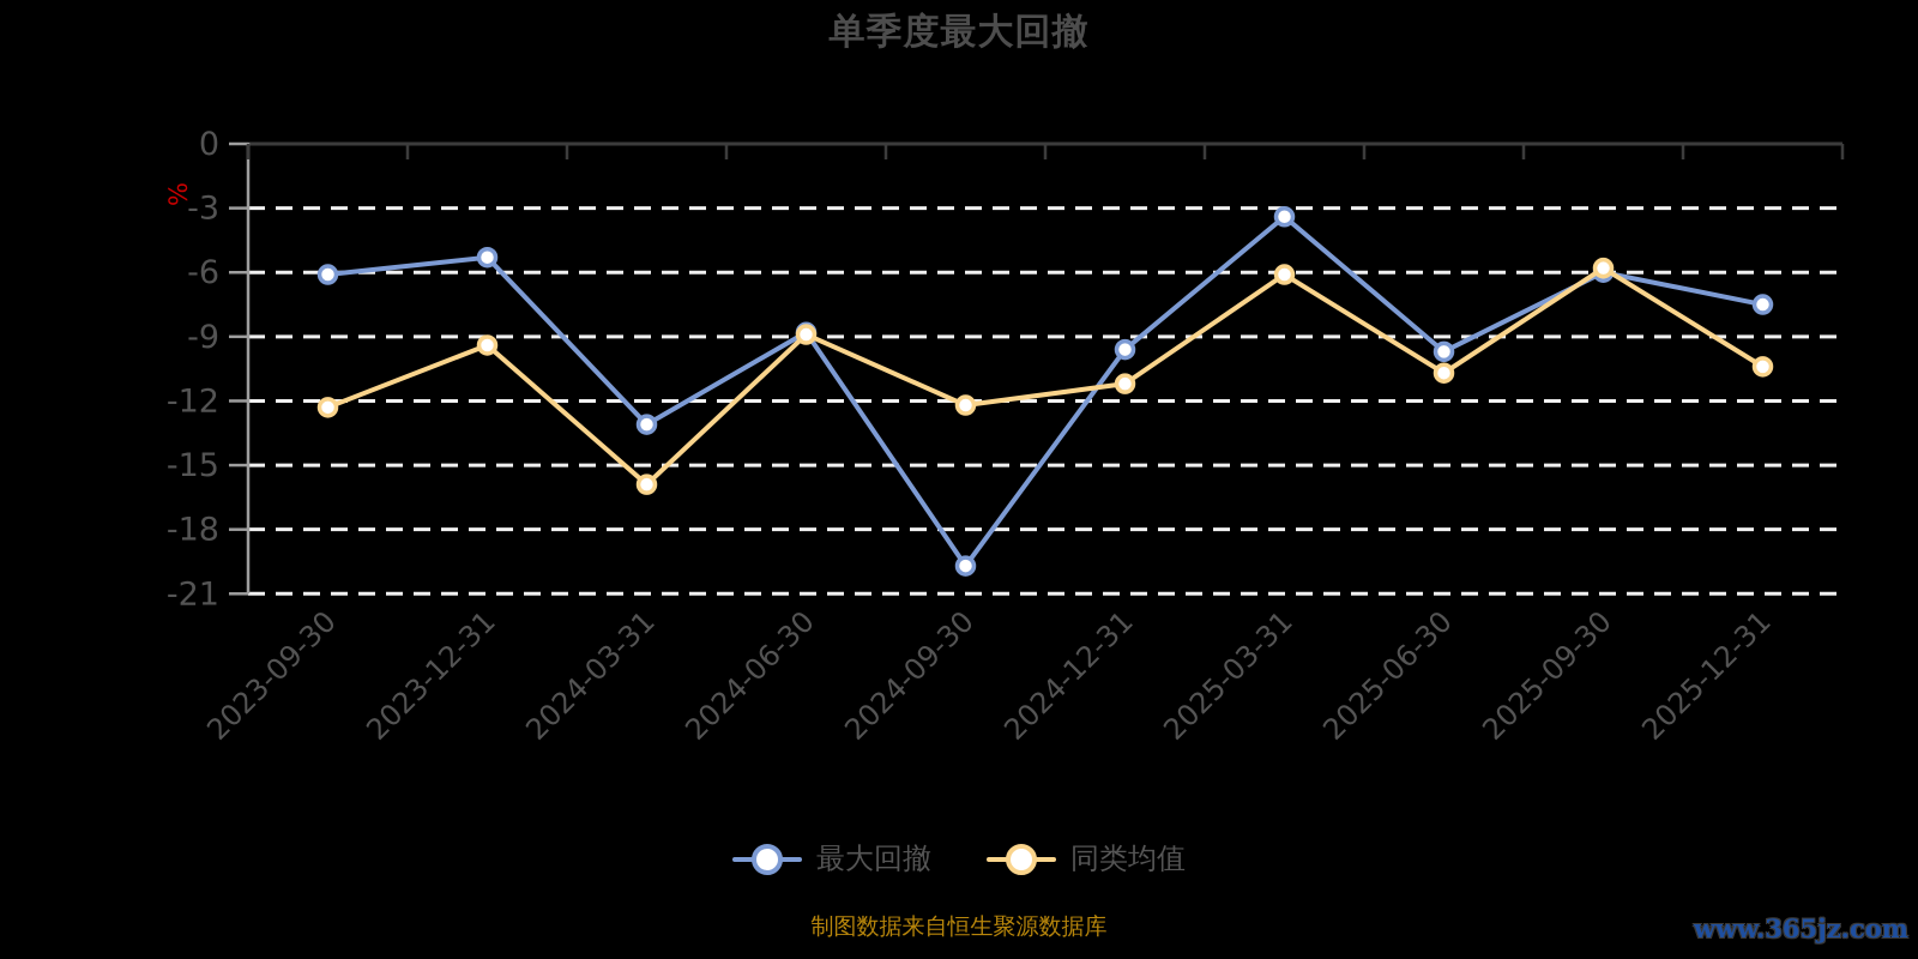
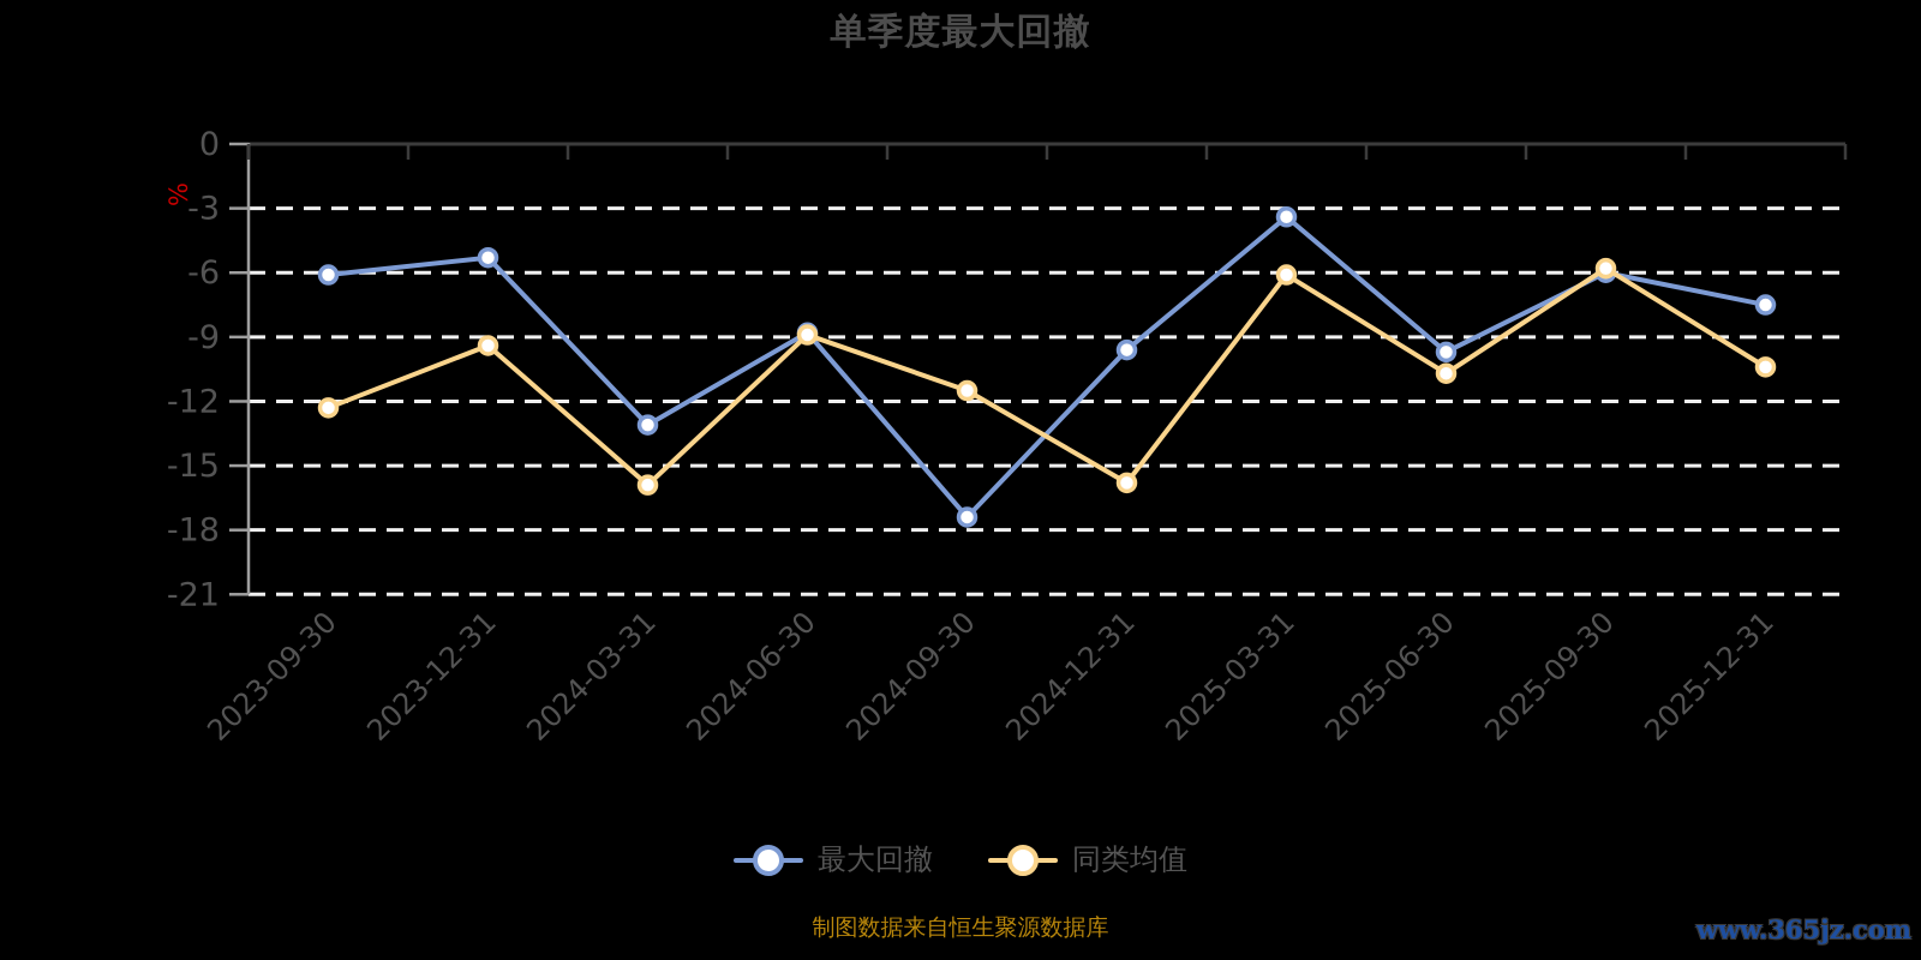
最大回撤/2024-09-30: -19.7 -> -17.4
同类均值/2024-09-30: -12.2 -> -11.5
同类均值/2024-12-31: -11.2 -> -15.8
